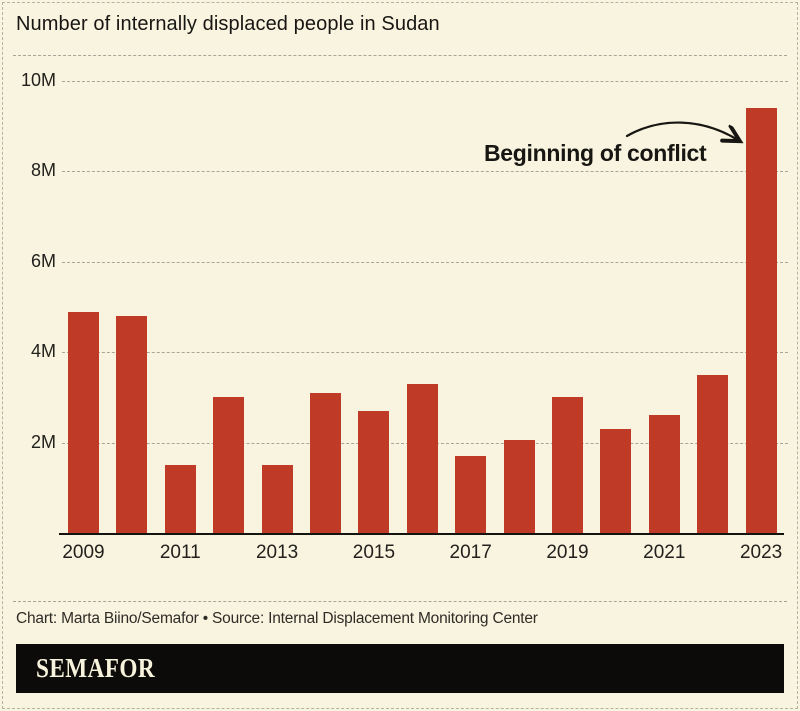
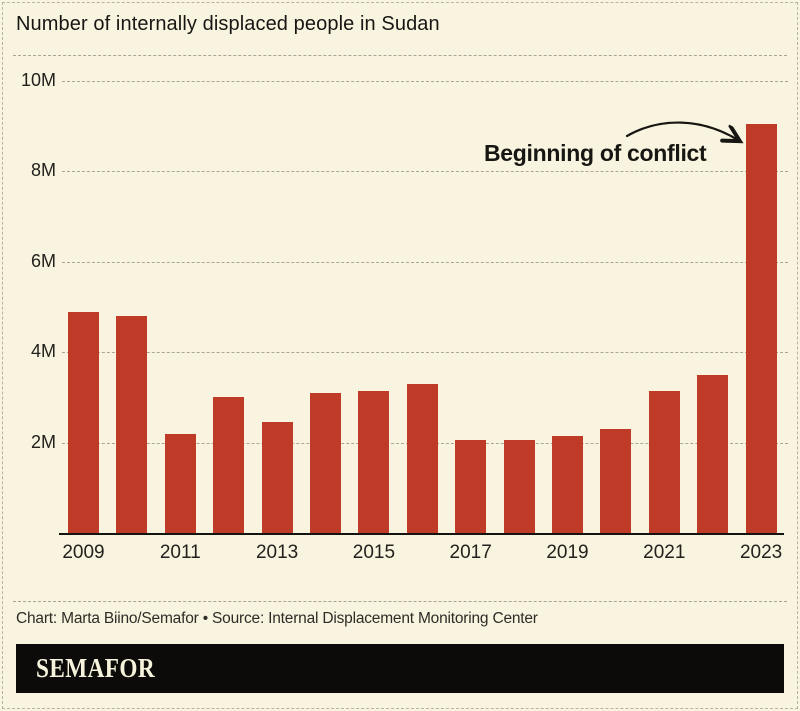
2011: 1.5M -> 2.2M
2013: 1.5M -> 2.5M
2015: 2.7M -> 3.1M
2017: 1.7M -> 2.0M
2019: 3.0M -> 2.1M
2021: 2.6M -> 3.1M
2023: 9.4M -> 9.1M
